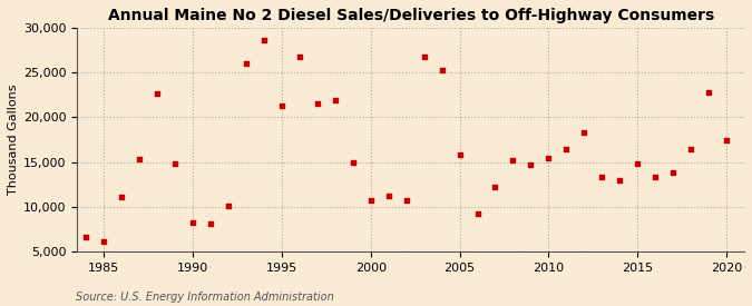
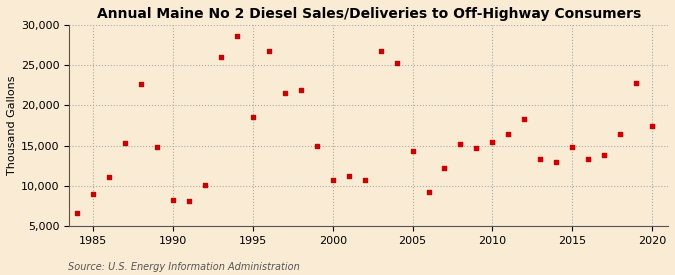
1985: 6,100 -> 9,000
1995: 21,300 -> 18,600
2005: 15,900 -> 14,400
